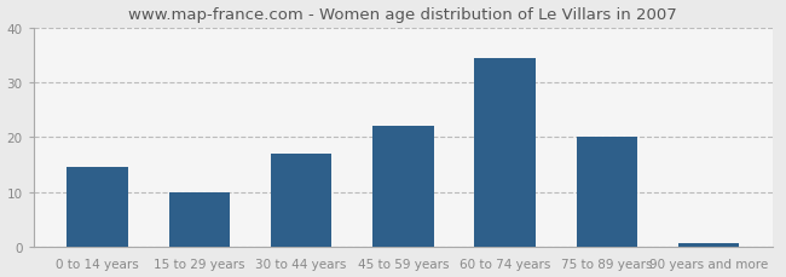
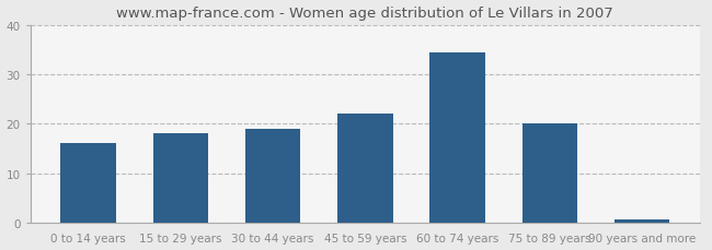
0 to 14 years: 14.5 -> 16.0
15 to 29 years: 10.0 -> 18.0
30 to 44 years: 17.0 -> 19.0
